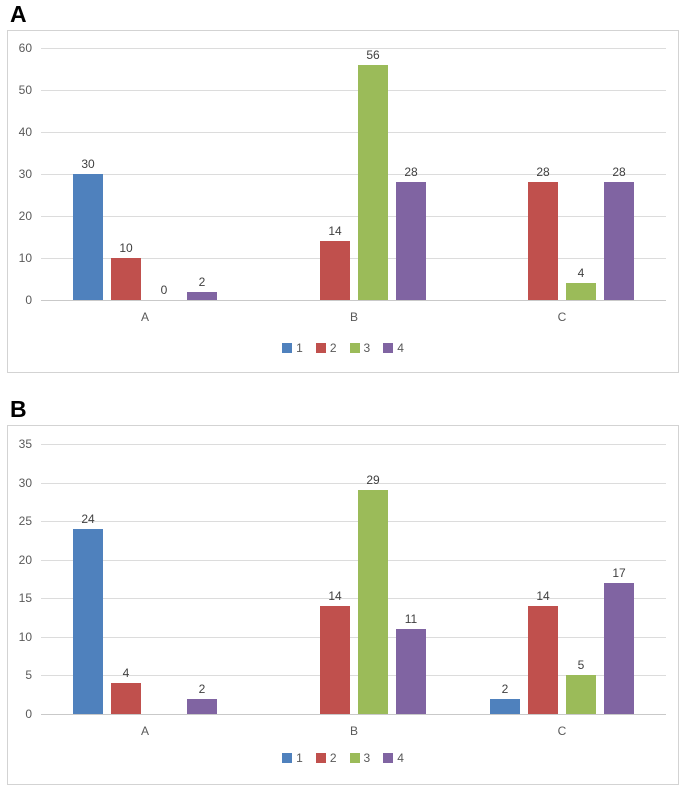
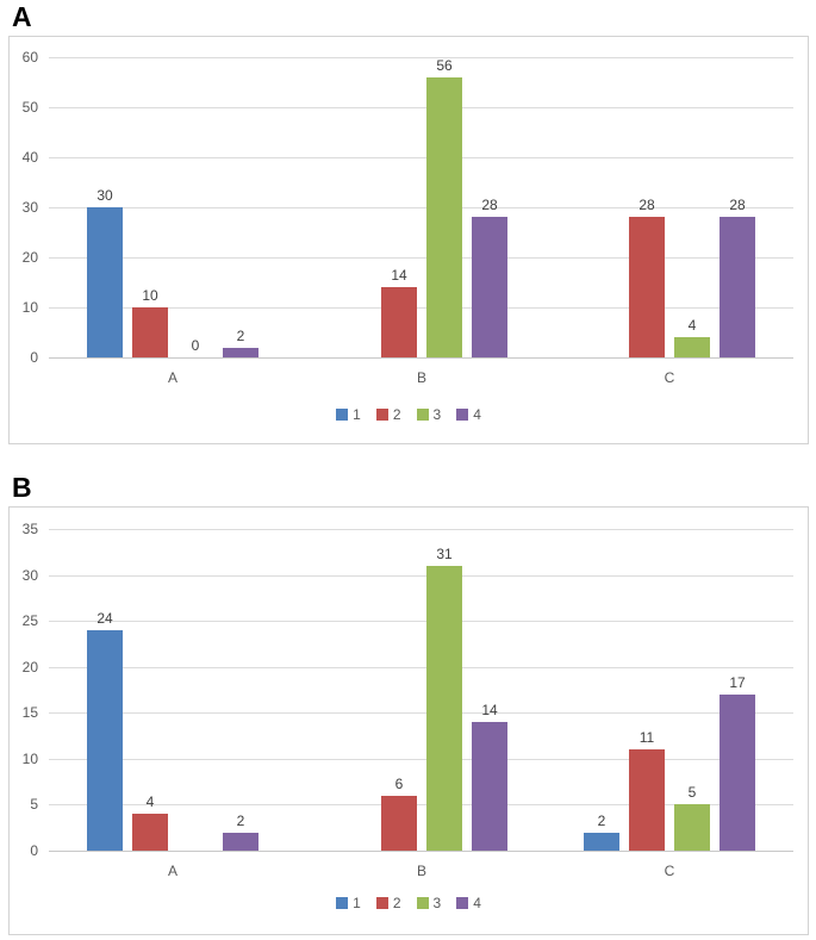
B/2/B: 14 -> 6
B/3/B: 29 -> 31
B/4/B: 11 -> 14
B/2/C: 14 -> 11
